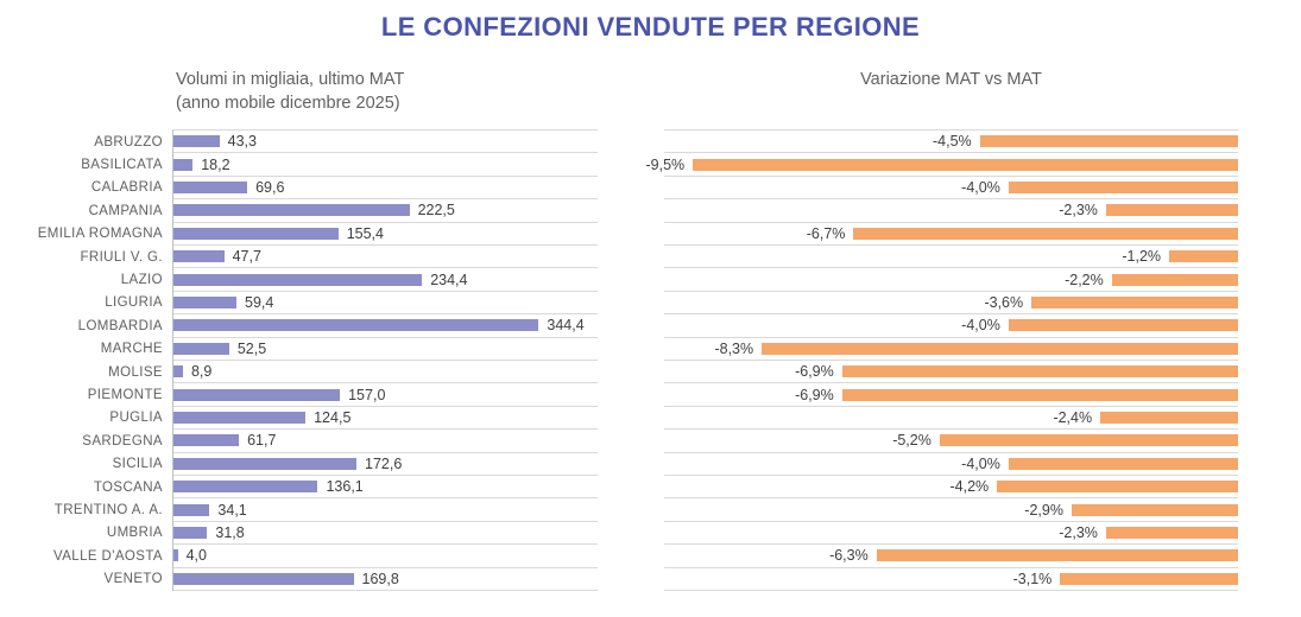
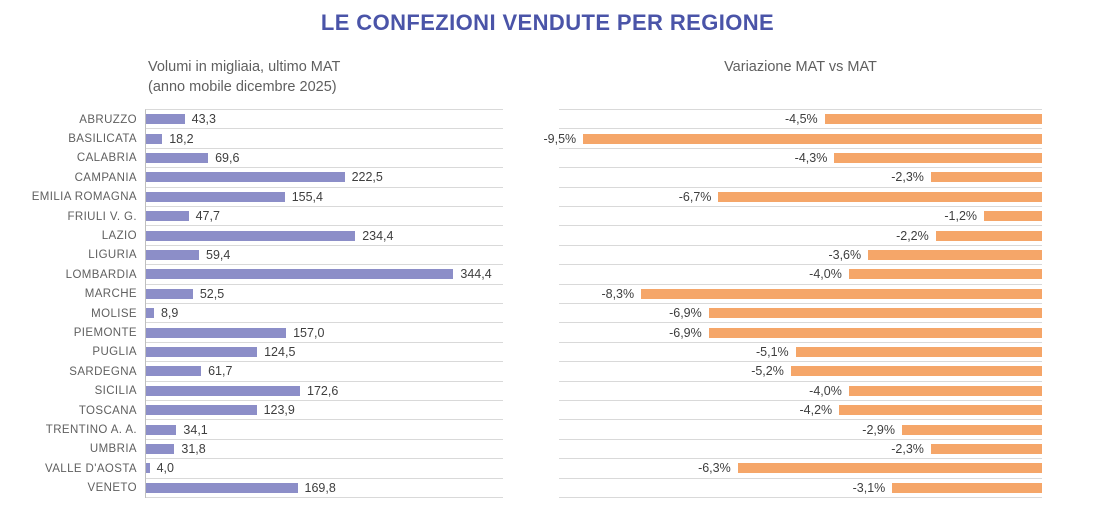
Volumi in migliaia, ultimo MAT (anno mobile dicembre 2025)/TOSCANA: 136,1 -> 123,9
Variazione MAT vs MAT/CALABRIA: -4,0% -> -4,3%
Variazione MAT vs MAT/PUGLIA: -2,4% -> -5,1%
